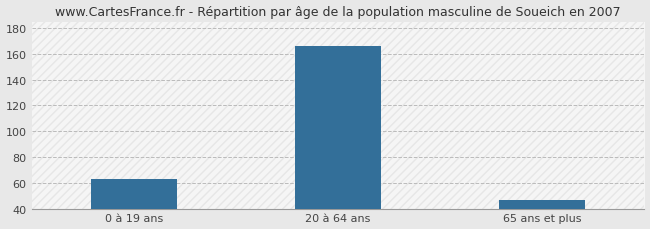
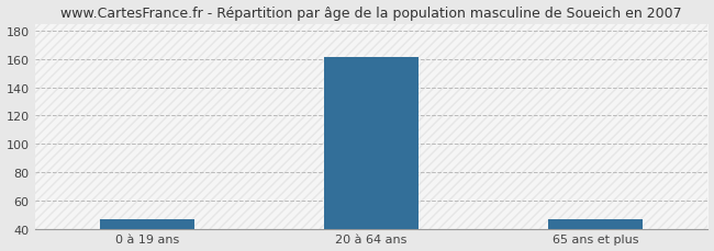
0 à 19 ans: 63 -> 47
20 à 64 ans: 166 -> 161
